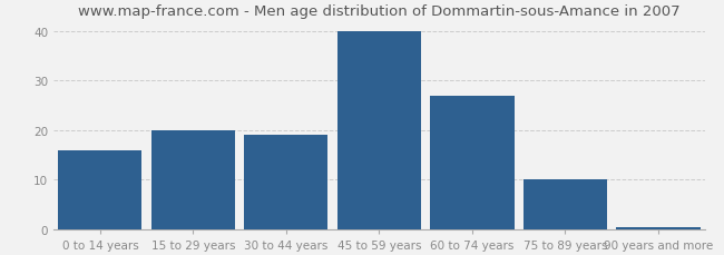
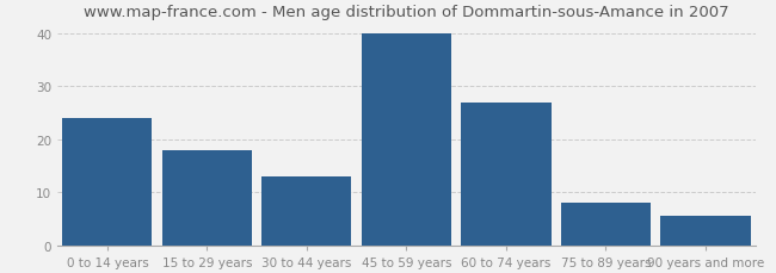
0 to 14 years: 16.0 -> 24.0
15 to 29 years: 20.0 -> 18.0
30 to 44 years: 19.0 -> 13.0
75 to 89 years: 10.0 -> 8.0
90 years and more: 0.4 -> 5.5
